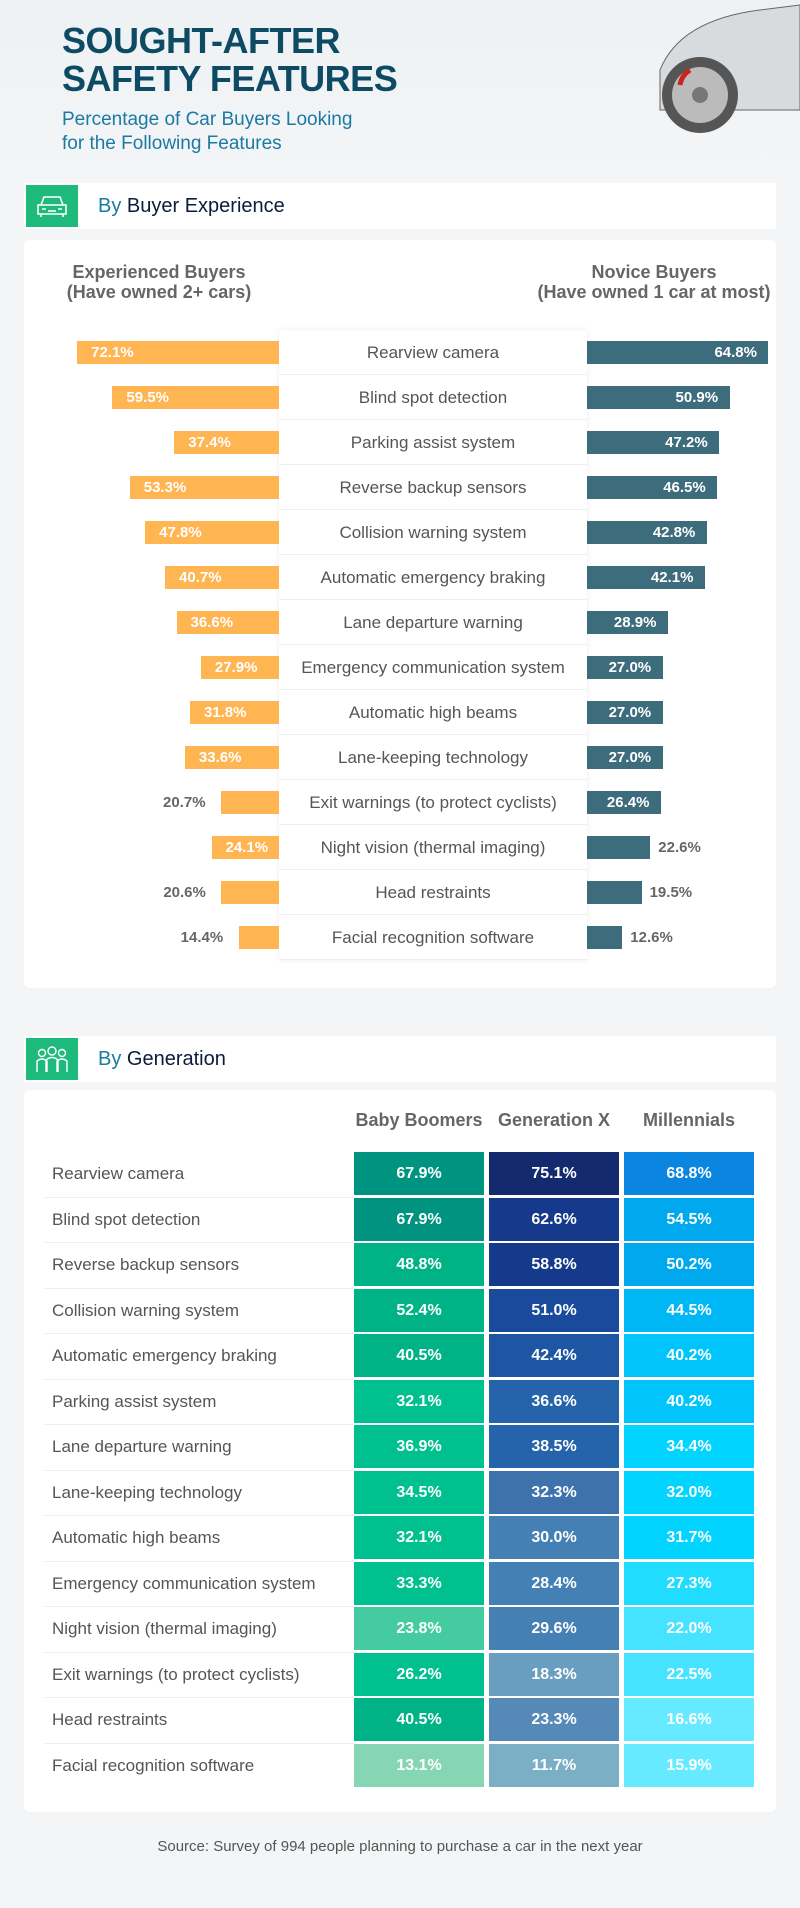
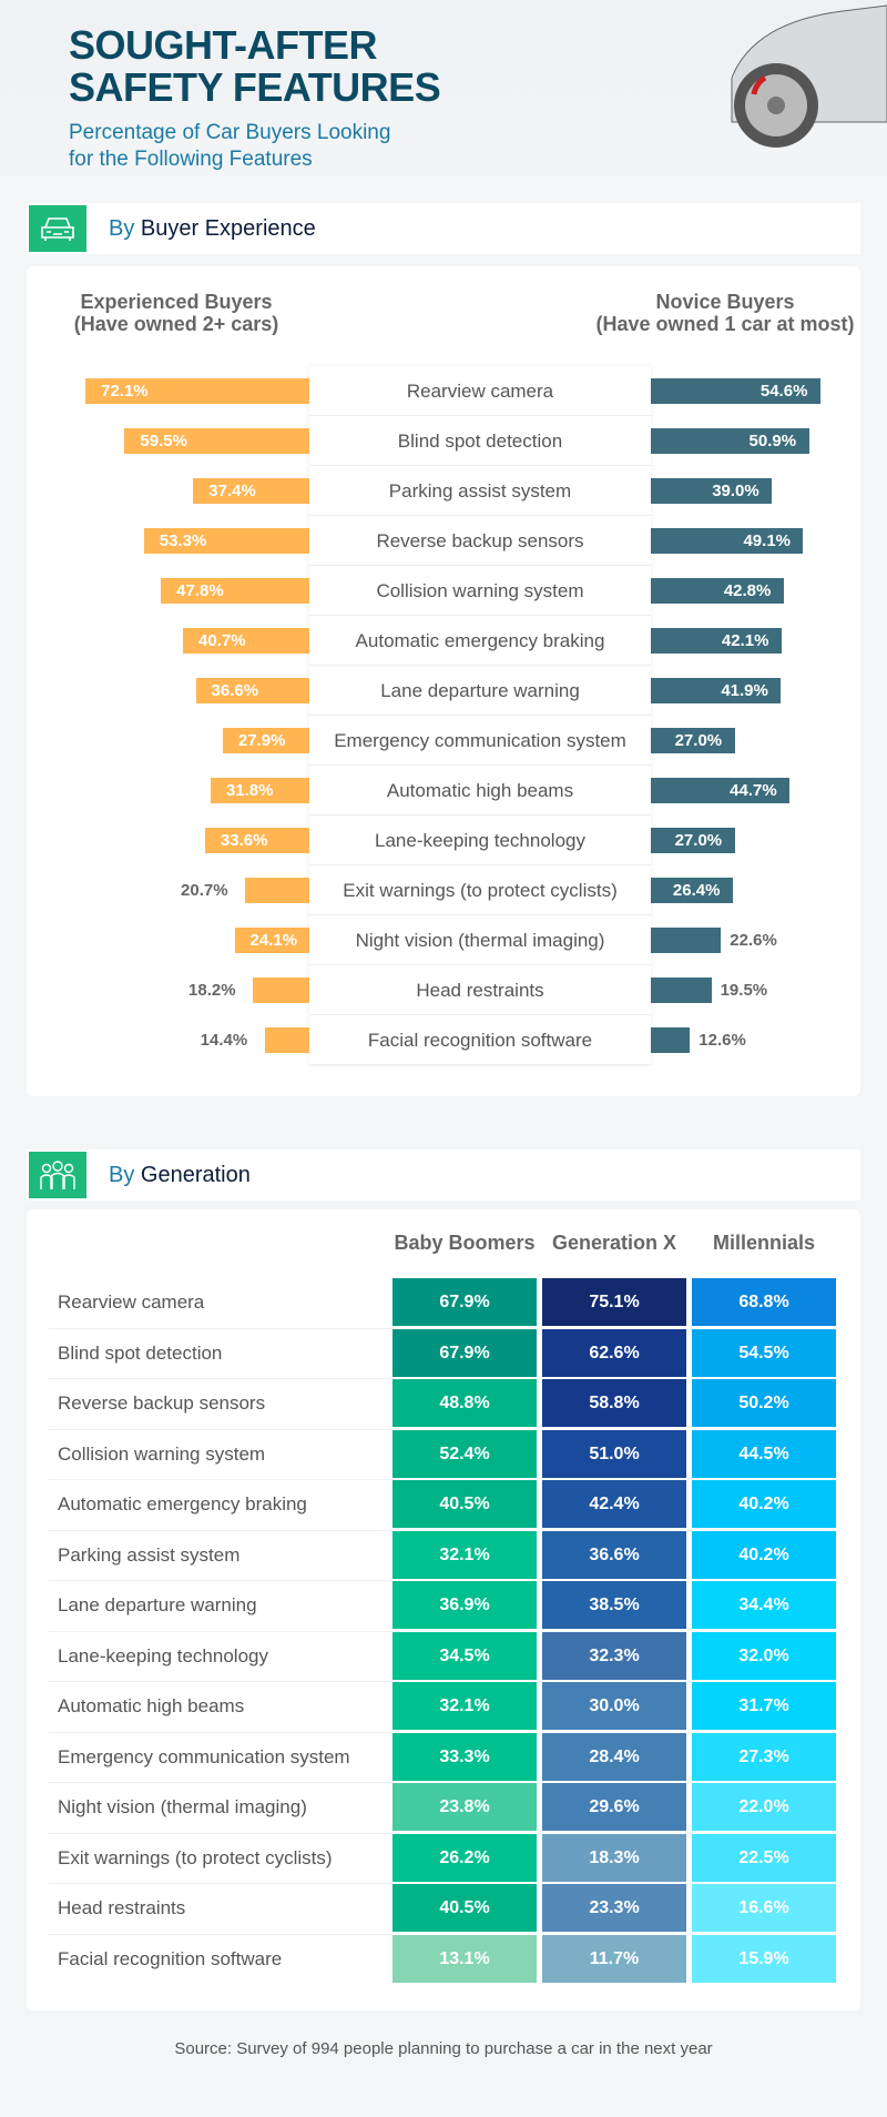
By Buyer Experience/Novice Buyers (Have owned 1 car at most)/Rearview camera: 64.8% -> 54.6%
By Buyer Experience/Novice Buyers (Have owned 1 car at most)/Parking assist system: 47.2% -> 39.0%
By Buyer Experience/Novice Buyers (Have owned 1 car at most)/Reverse backup sensors: 46.5% -> 49.1%
By Buyer Experience/Novice Buyers (Have owned 1 car at most)/Lane departure warning: 28.9% -> 41.9%
By Buyer Experience/Novice Buyers (Have owned 1 car at most)/Automatic high beams: 27.0% -> 44.7%
By Buyer Experience/Experienced Buyers (Have owned 2+ cars)/Head restraints: 20.6% -> 18.2%
